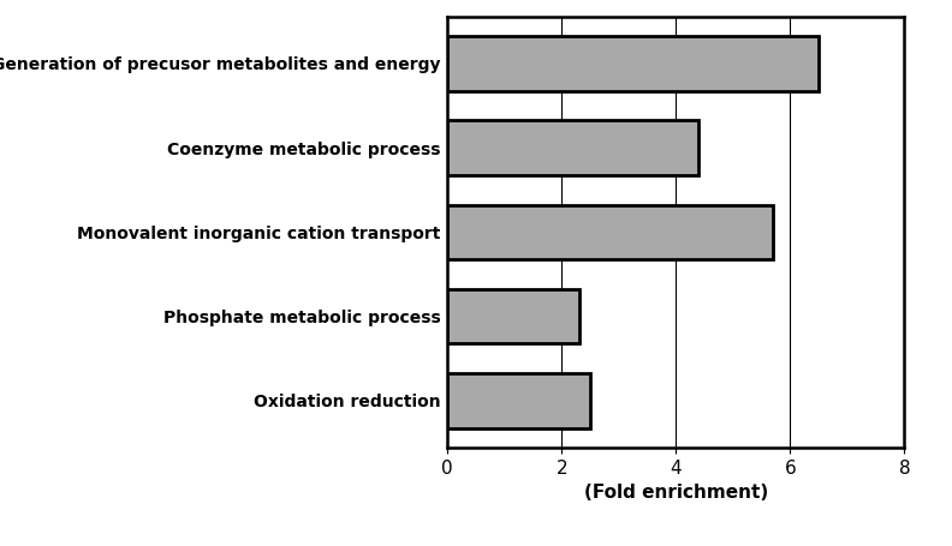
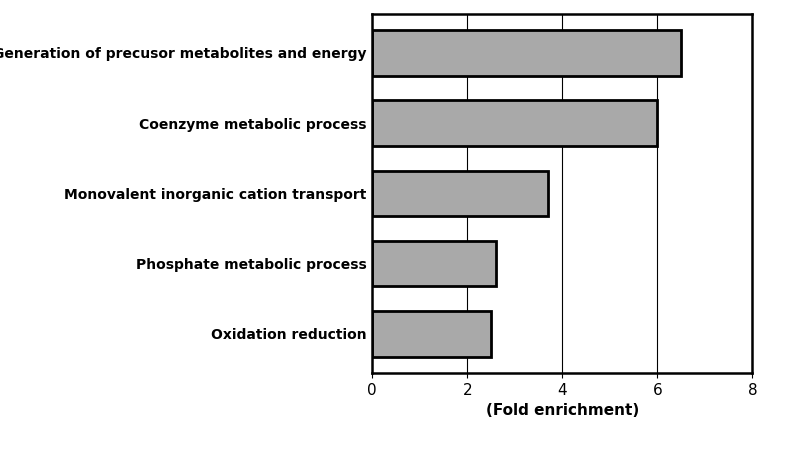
Coenzyme metabolic process: 4.4 -> 6.0
Monovalent inorganic cation transport: 5.7 -> 3.7
Phosphate metabolic process: 2.3 -> 2.6
